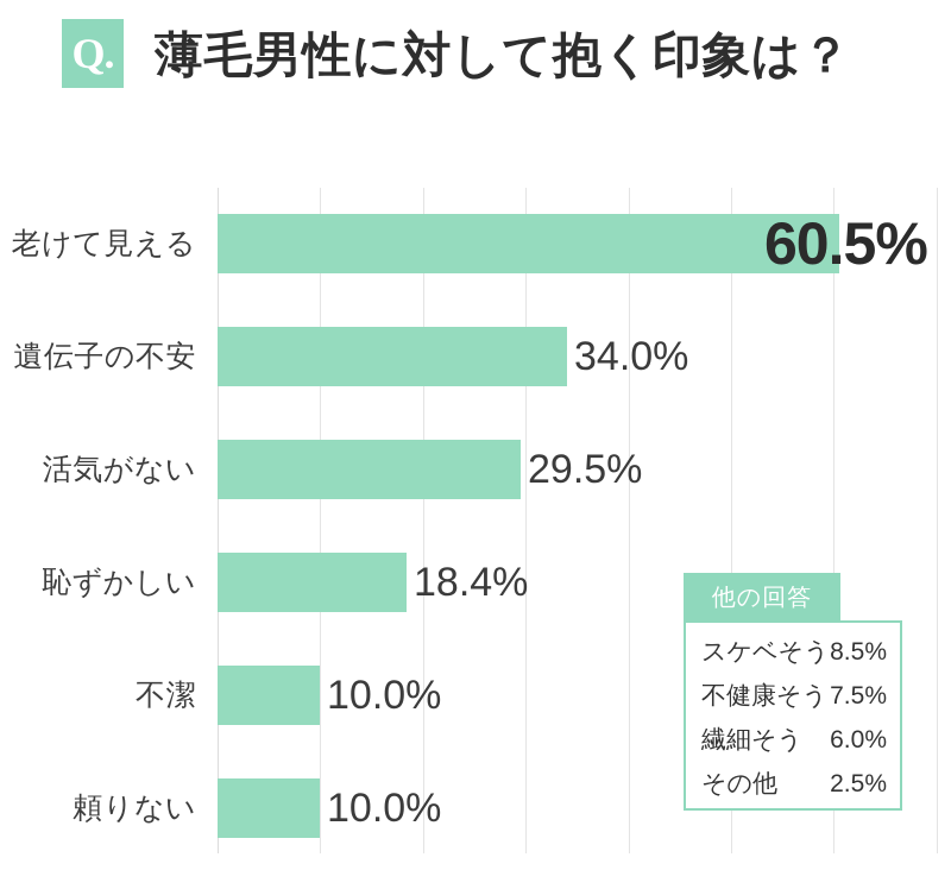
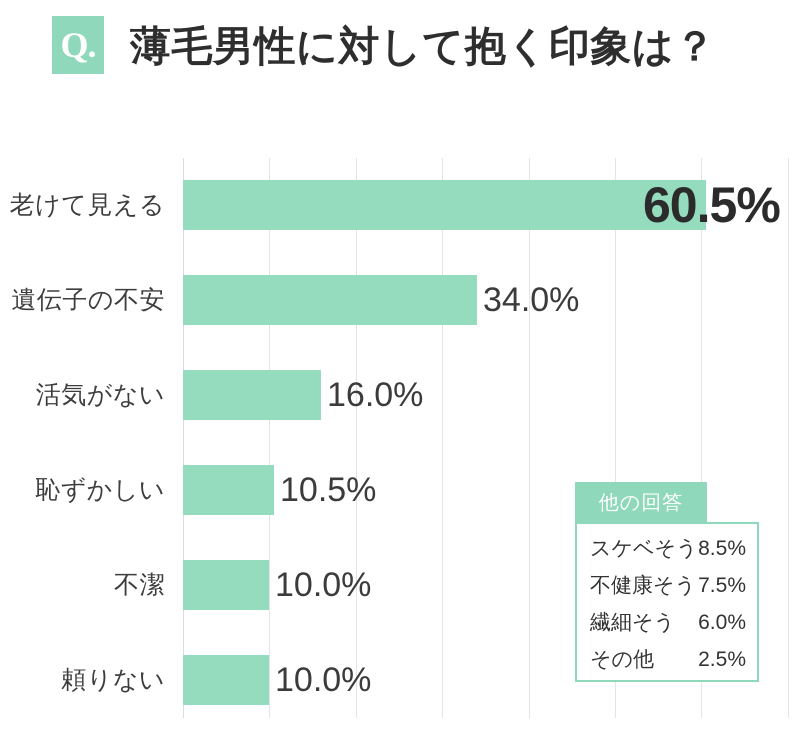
活気がない: 29.5% -> 16.0%
恥ずかしい: 18.4% -> 10.5%
